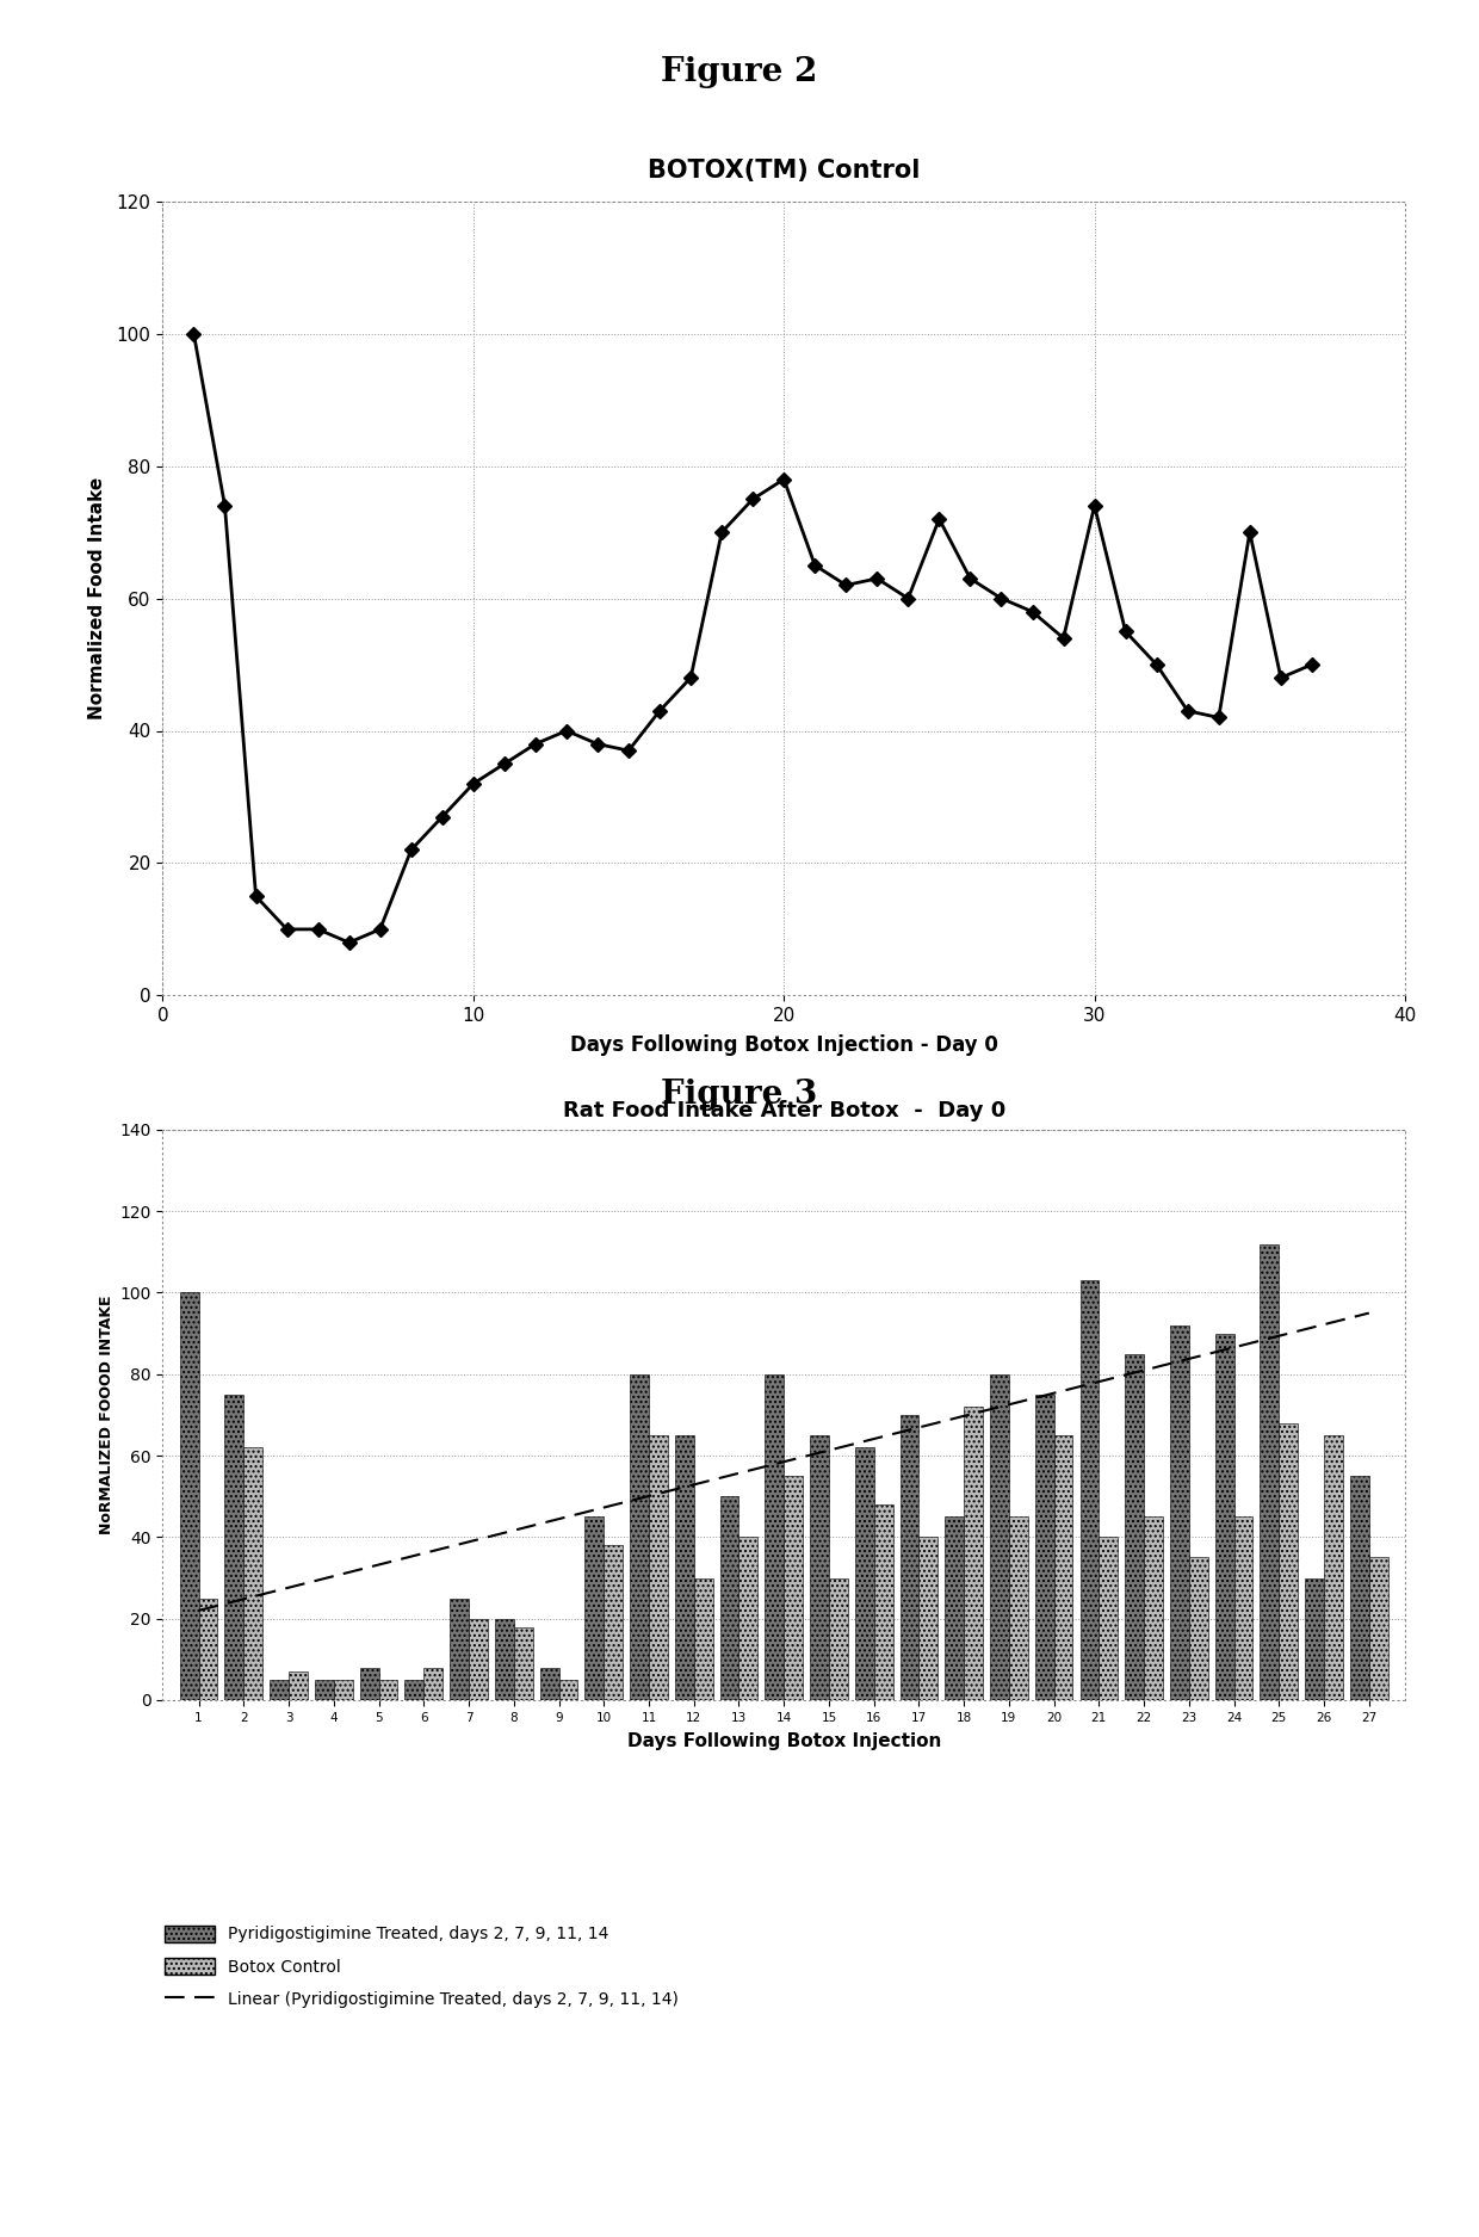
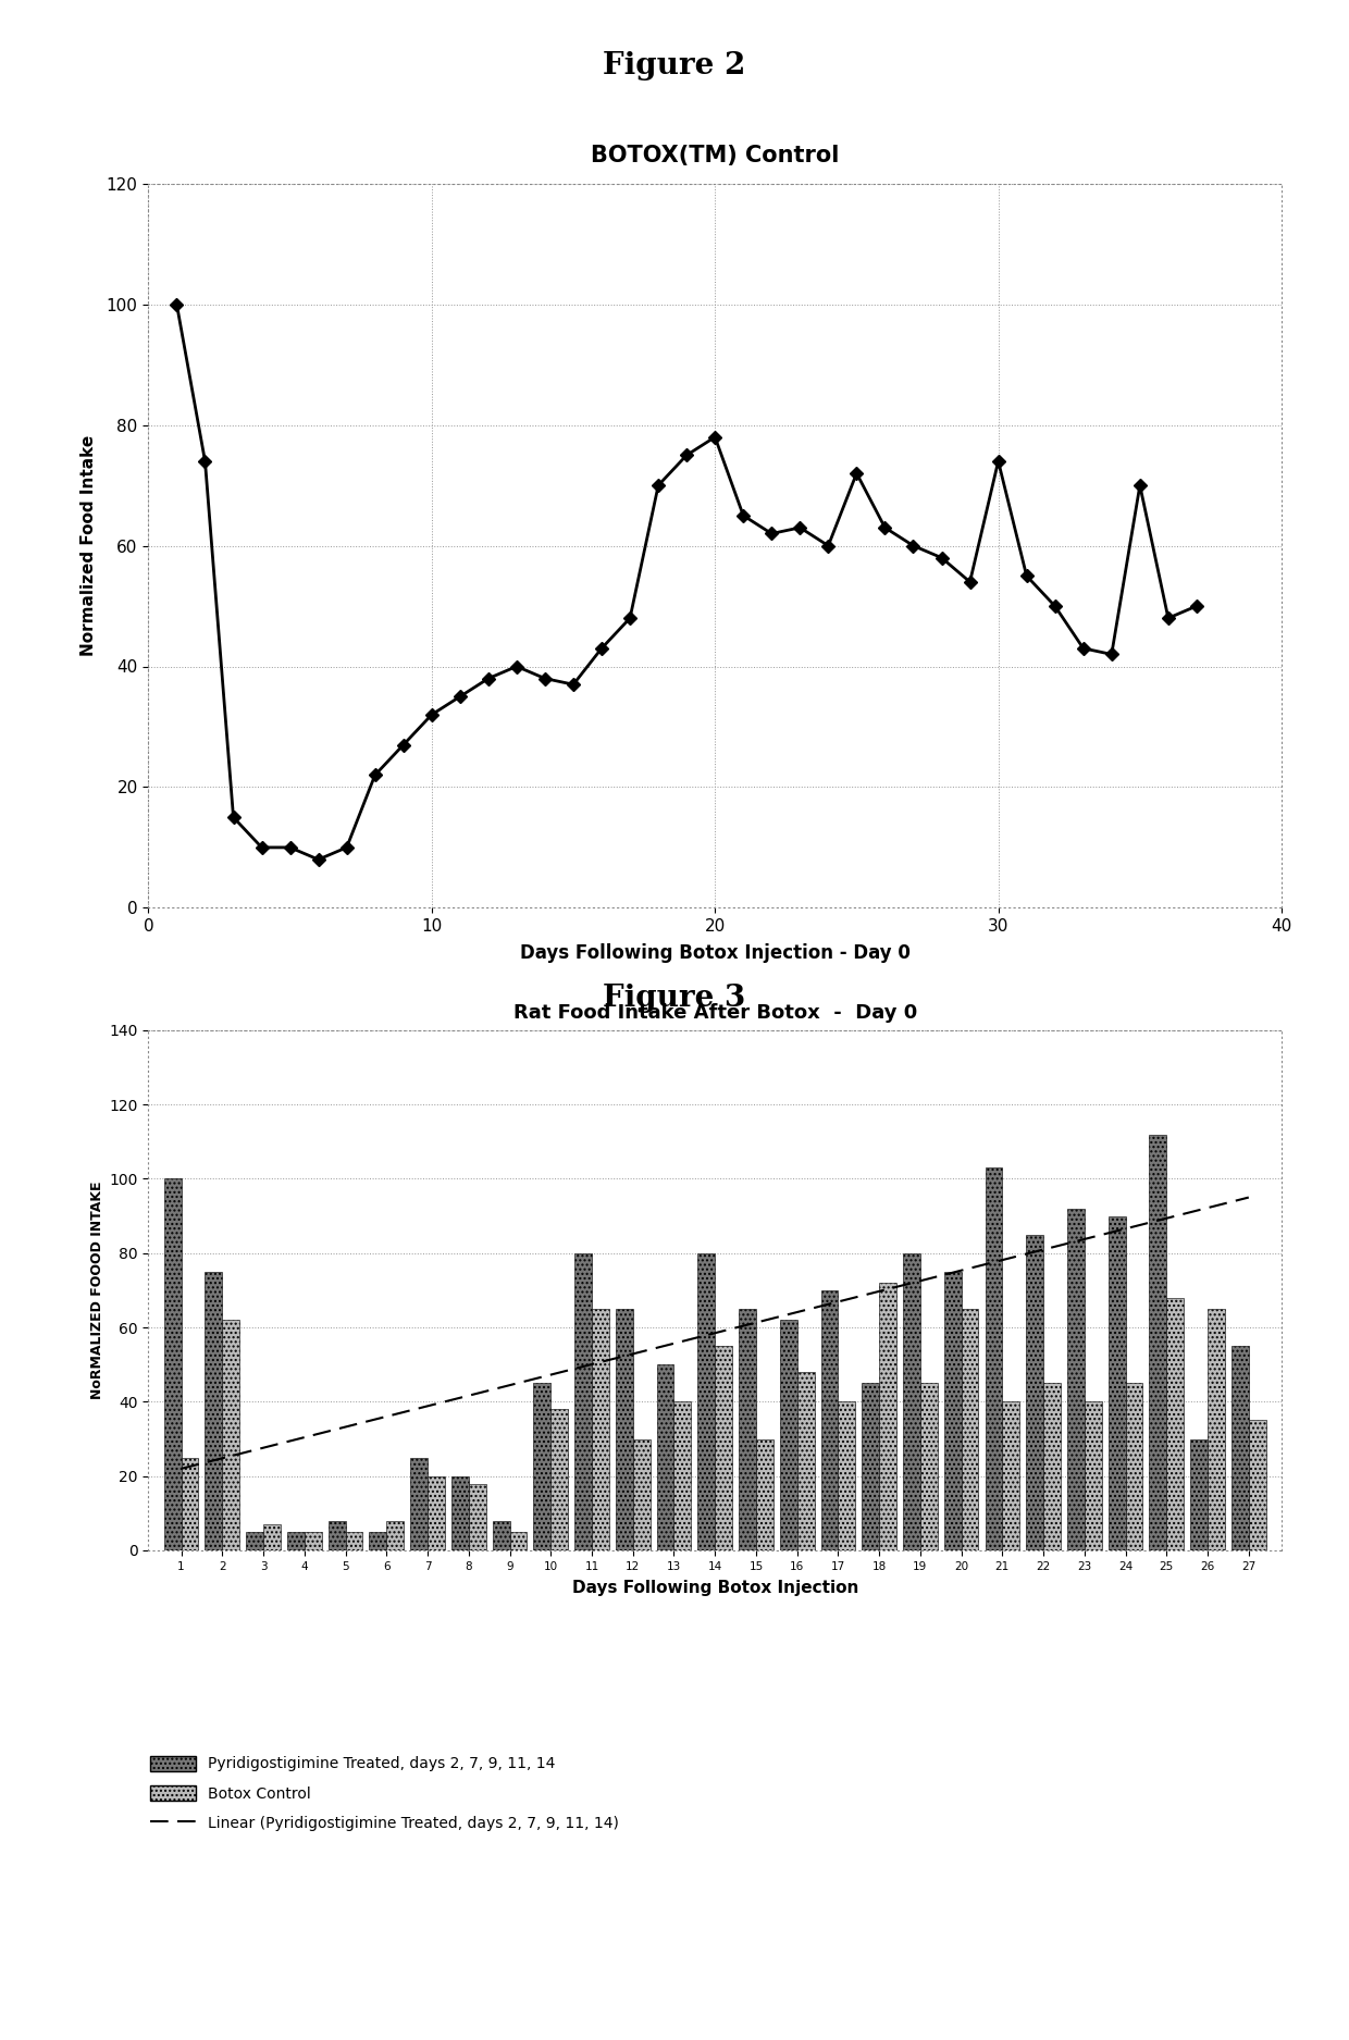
Botox Control/23: 35 -> 40
